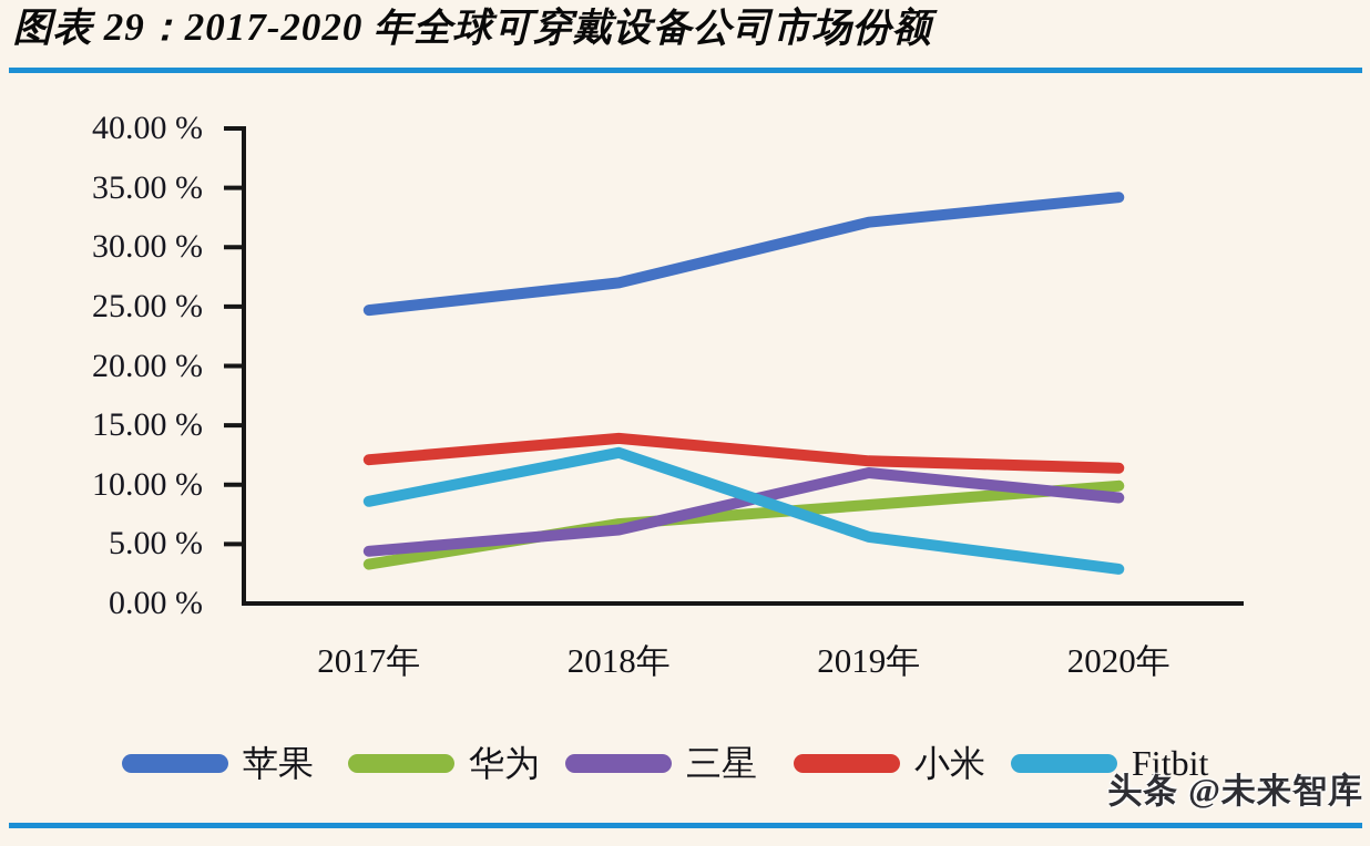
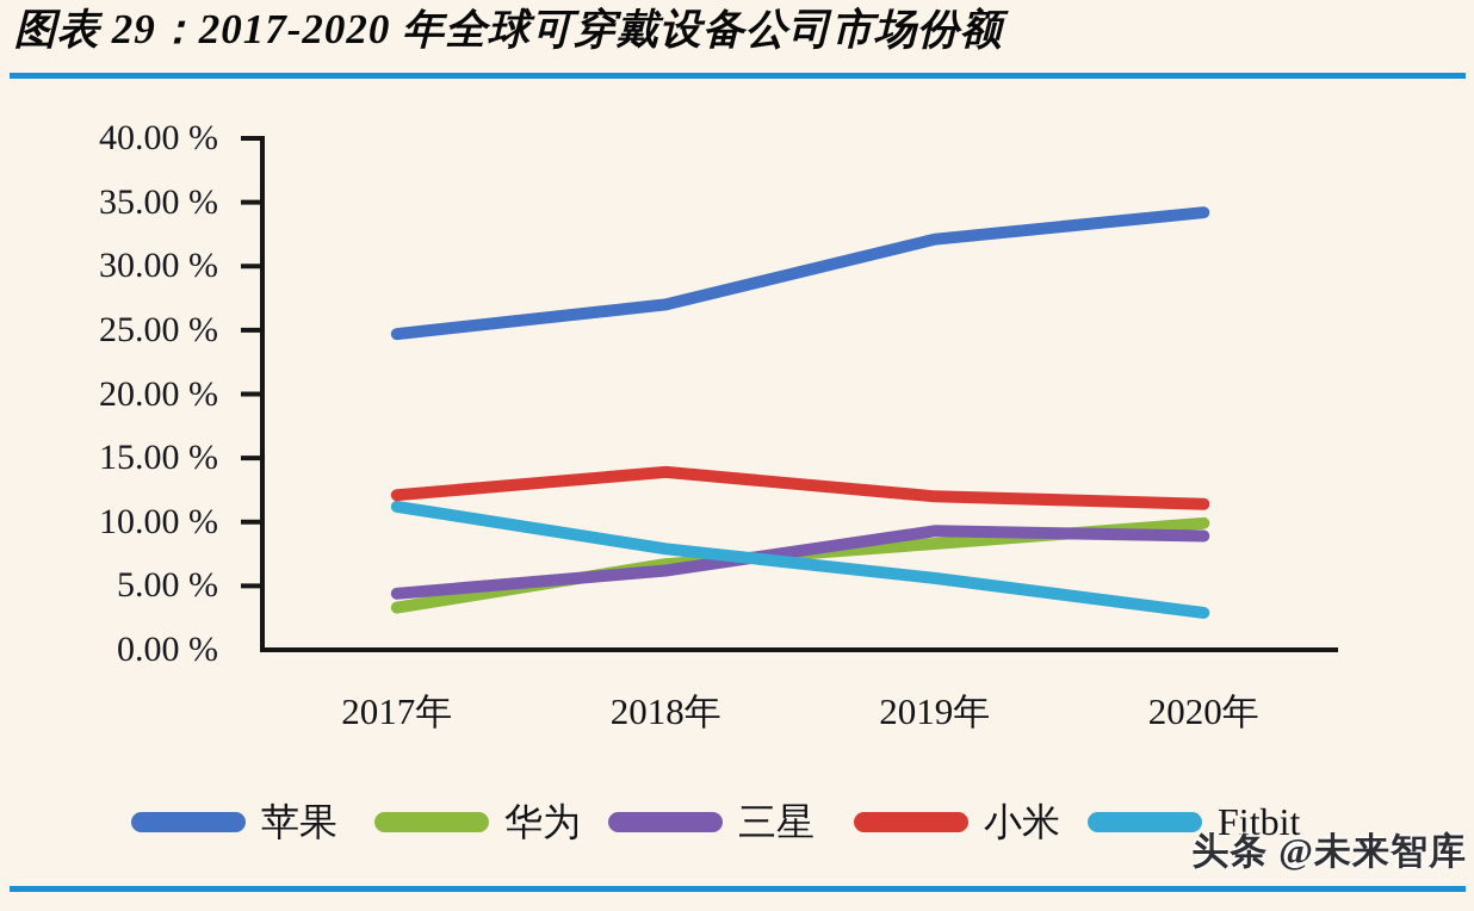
Fitbit/2017年: 8.6% -> 11.2%
Fitbit/2018年: 12.7% -> 7.9%
三星/2019年: 11.0% -> 9.3%
